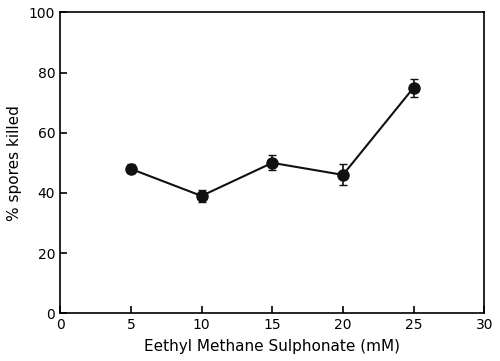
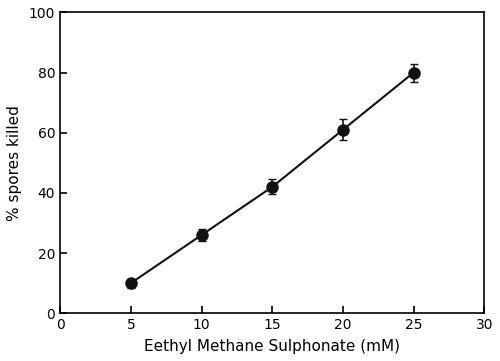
5: 48 -> 10
10: 39 -> 26
15: 50 -> 42
20: 46 -> 61
25: 75 -> 80
